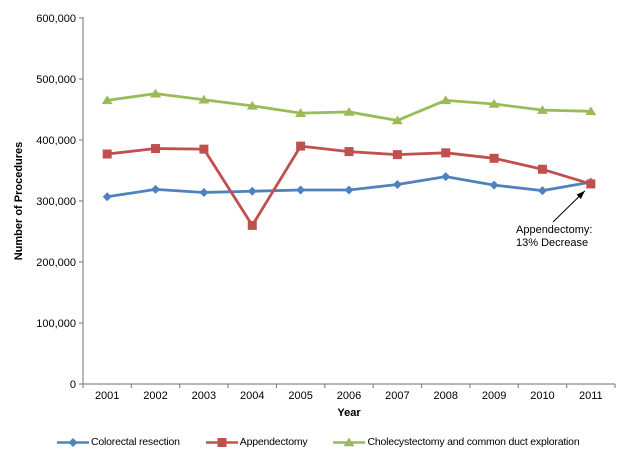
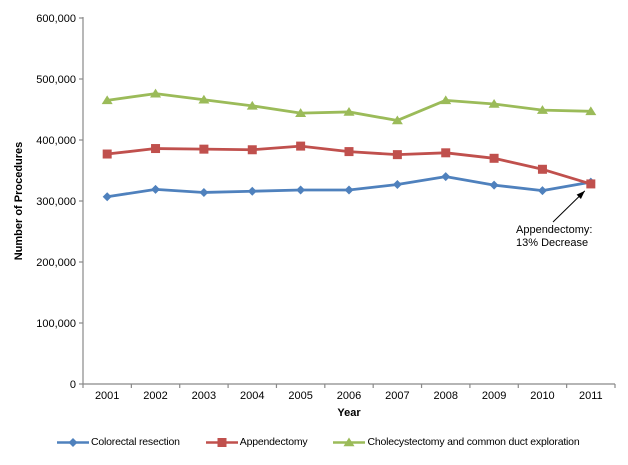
Appendectomy/2004: 260000 -> 380000
